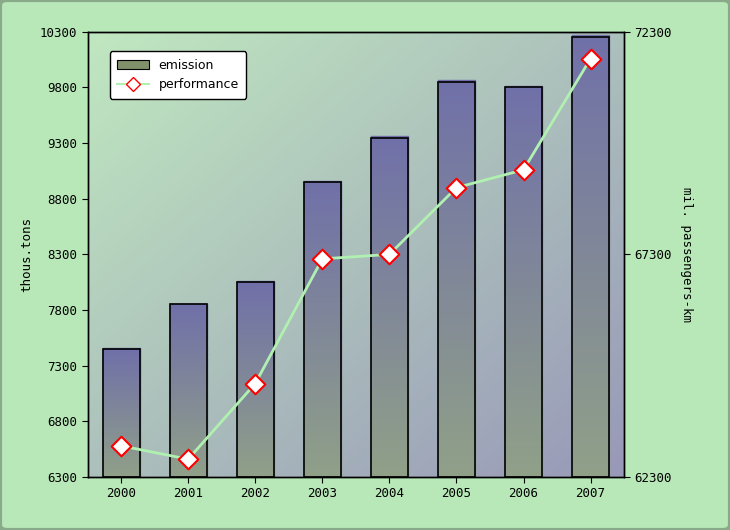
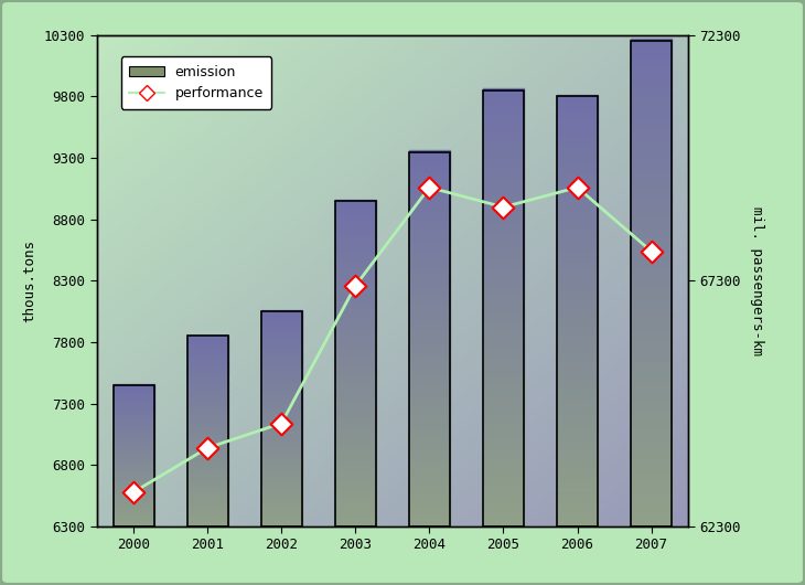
2001: 62700 -> 63900
2004: 67300 -> 69200
2007: 71700 -> 67900
